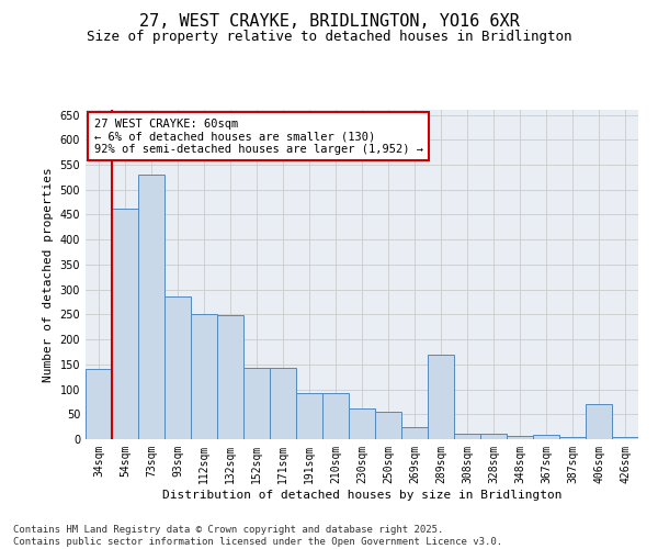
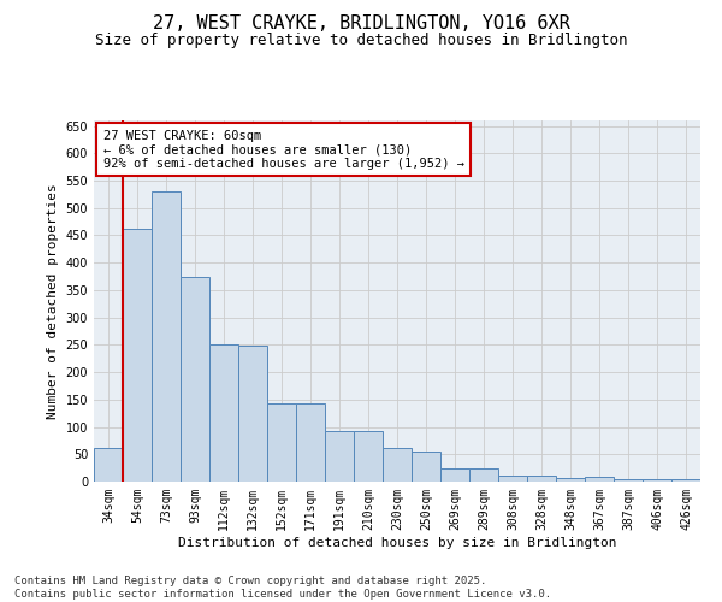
34sqm: 140 -> 62
93sqm: 285 -> 375
289sqm: 170 -> 25
406sqm: 70 -> 5
